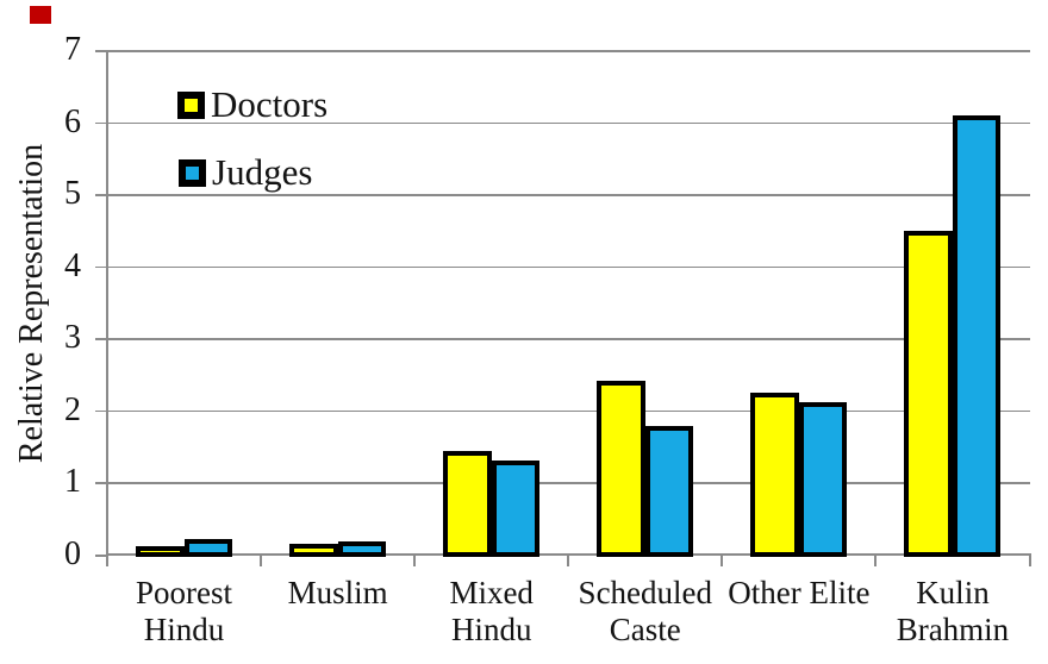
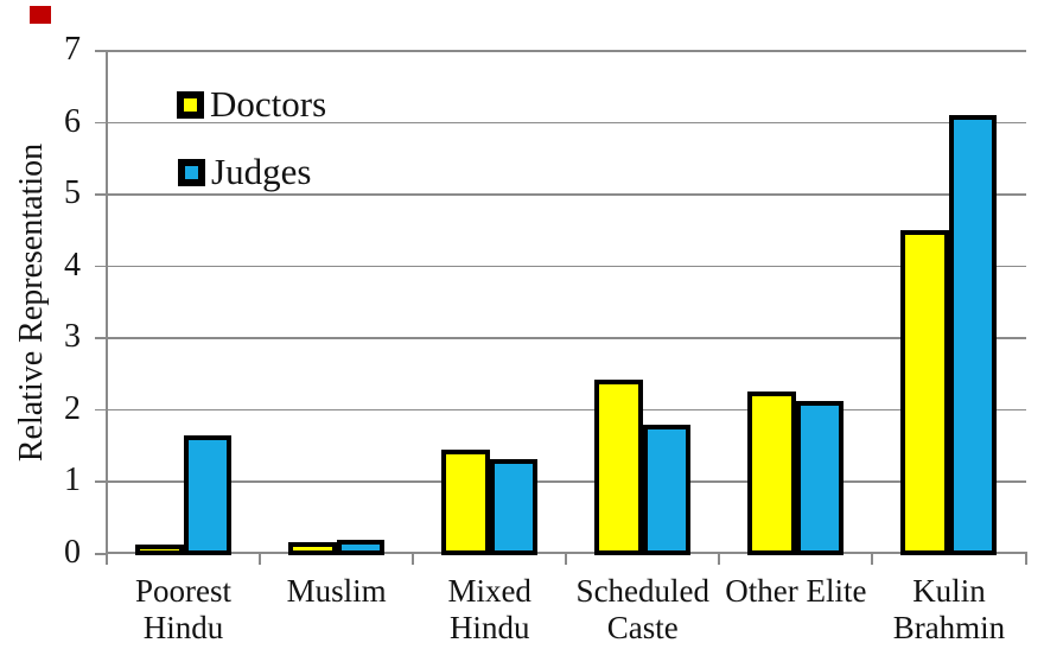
Judges/Poorest Hindu: 0.2 -> 1.6
